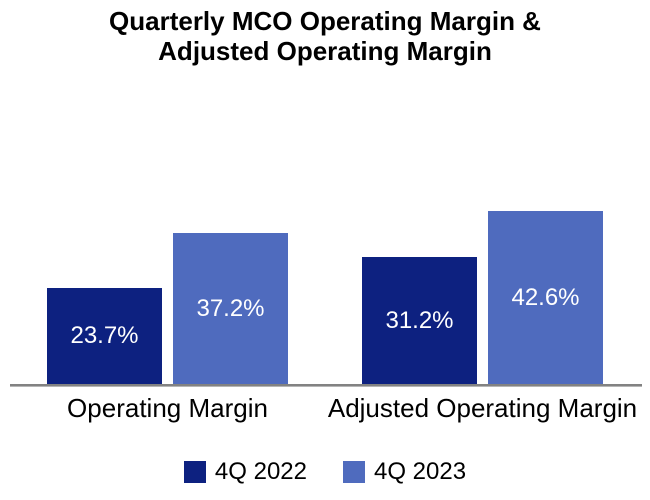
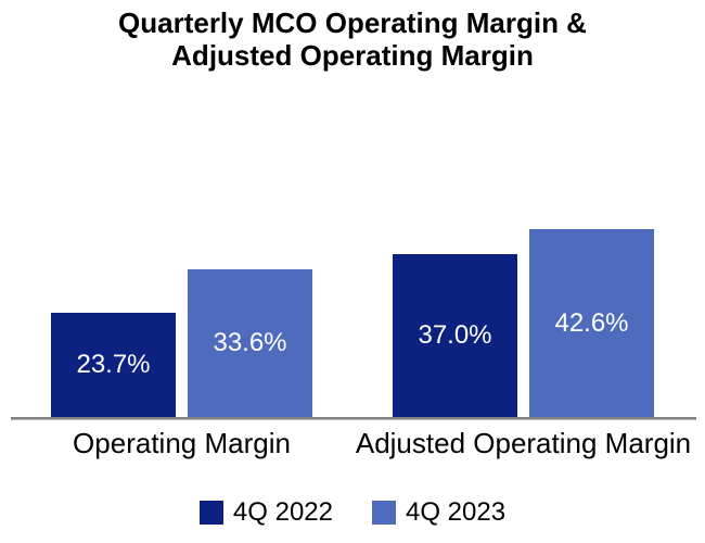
4Q 2023/Operating Margin: 37.2% -> 33.6%
4Q 2022/Adjusted Operating Margin: 31.2% -> 37.0%
